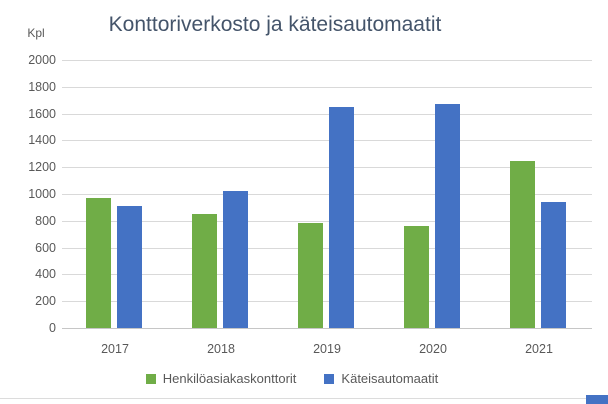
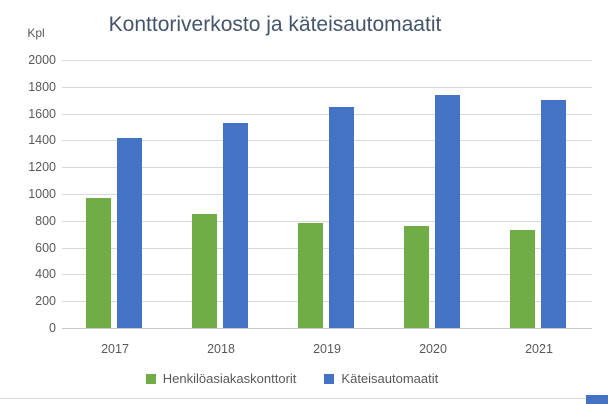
Käteisautomaatit/2017: 910 -> 1420
Käteisautomaatit/2018: 1020 -> 1530
Käteisautomaatit/2020: 1670 -> 1740
Henkilöasiakaskonttorit/2021: 1250 -> 740
Käteisautomaatit/2021: 940 -> 1700
